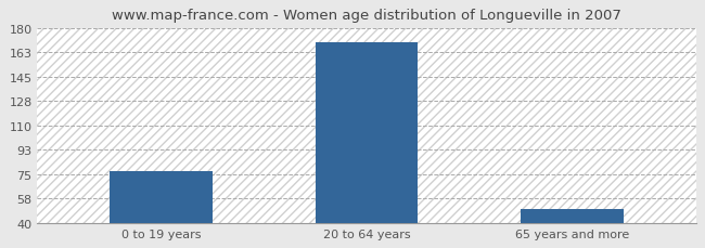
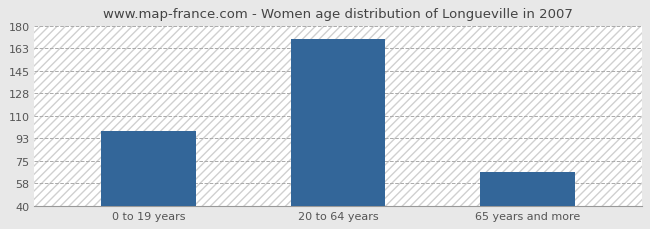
0 to 19 years: 77 -> 98
65 years and more: 50 -> 66
